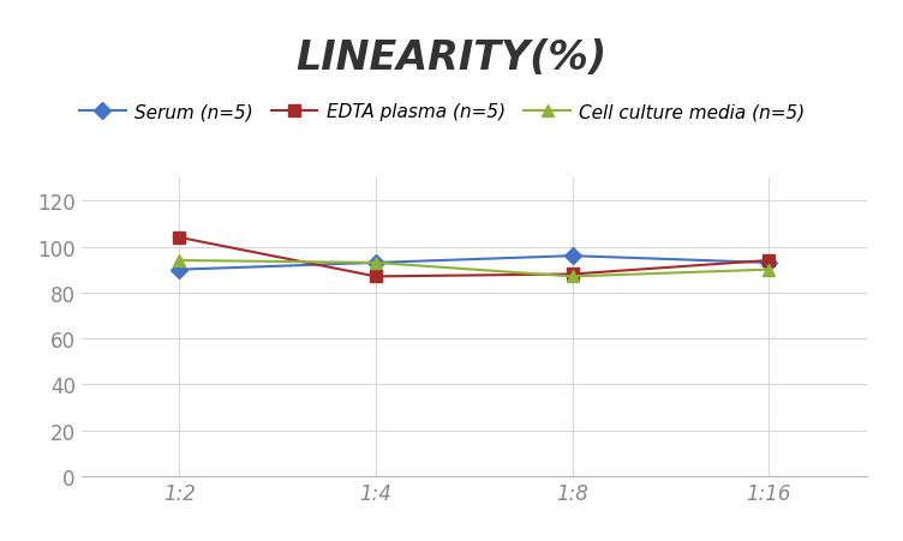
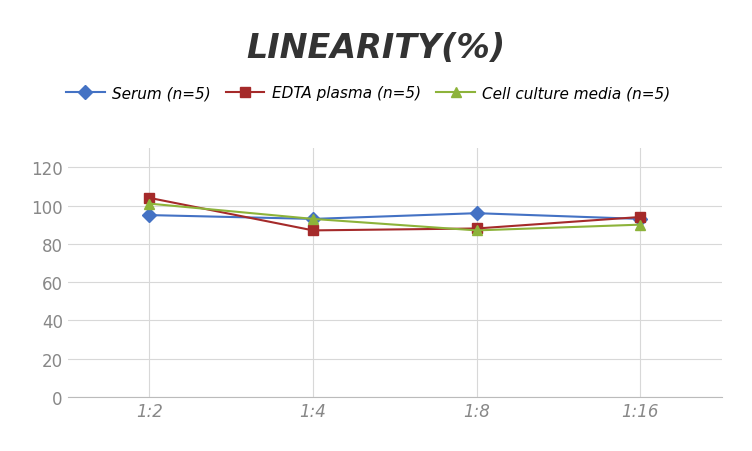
Serum (n=5)/1:2: 90 -> 95
Cell culture media (n=5)/1:2: 94 -> 101
